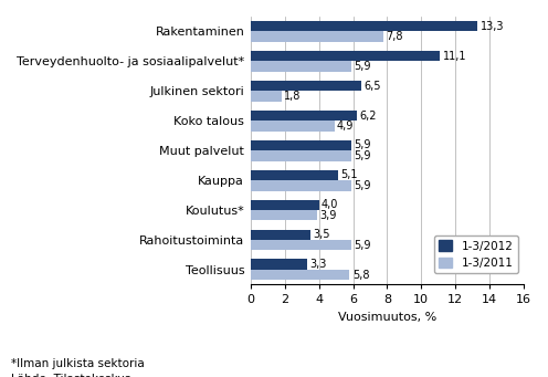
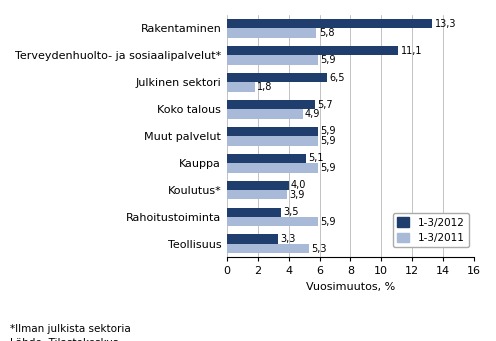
1-3/2011/Rakentaminen: 7,8 -> 5,8
1-3/2012/Koko talous: 6,2 -> 5,7
1-3/2011/Teollisuus: 5,8 -> 5,3
